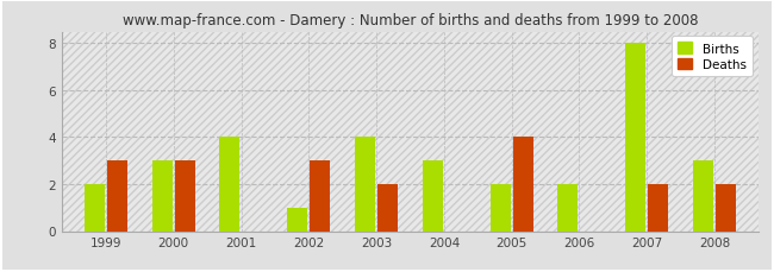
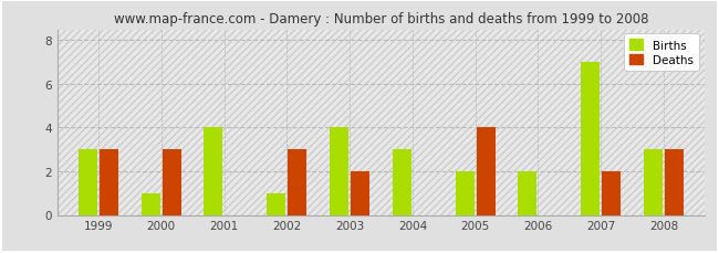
Births/1999: 2 -> 3
Births/2000: 3 -> 1
Births/2007: 8 -> 7
Deaths/2008: 2 -> 3
